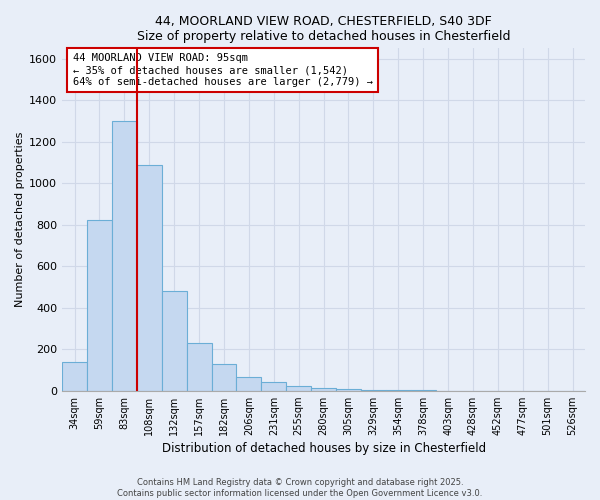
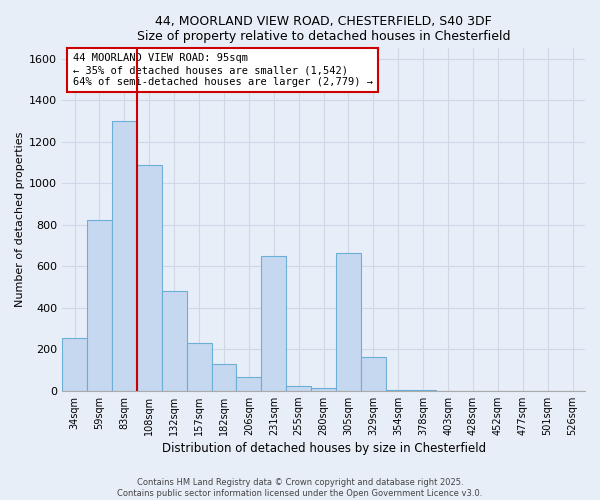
34sqm: 140 -> 255
231sqm: 40 -> 650
305sqm: 8 -> 665
329sqm: 5 -> 160
